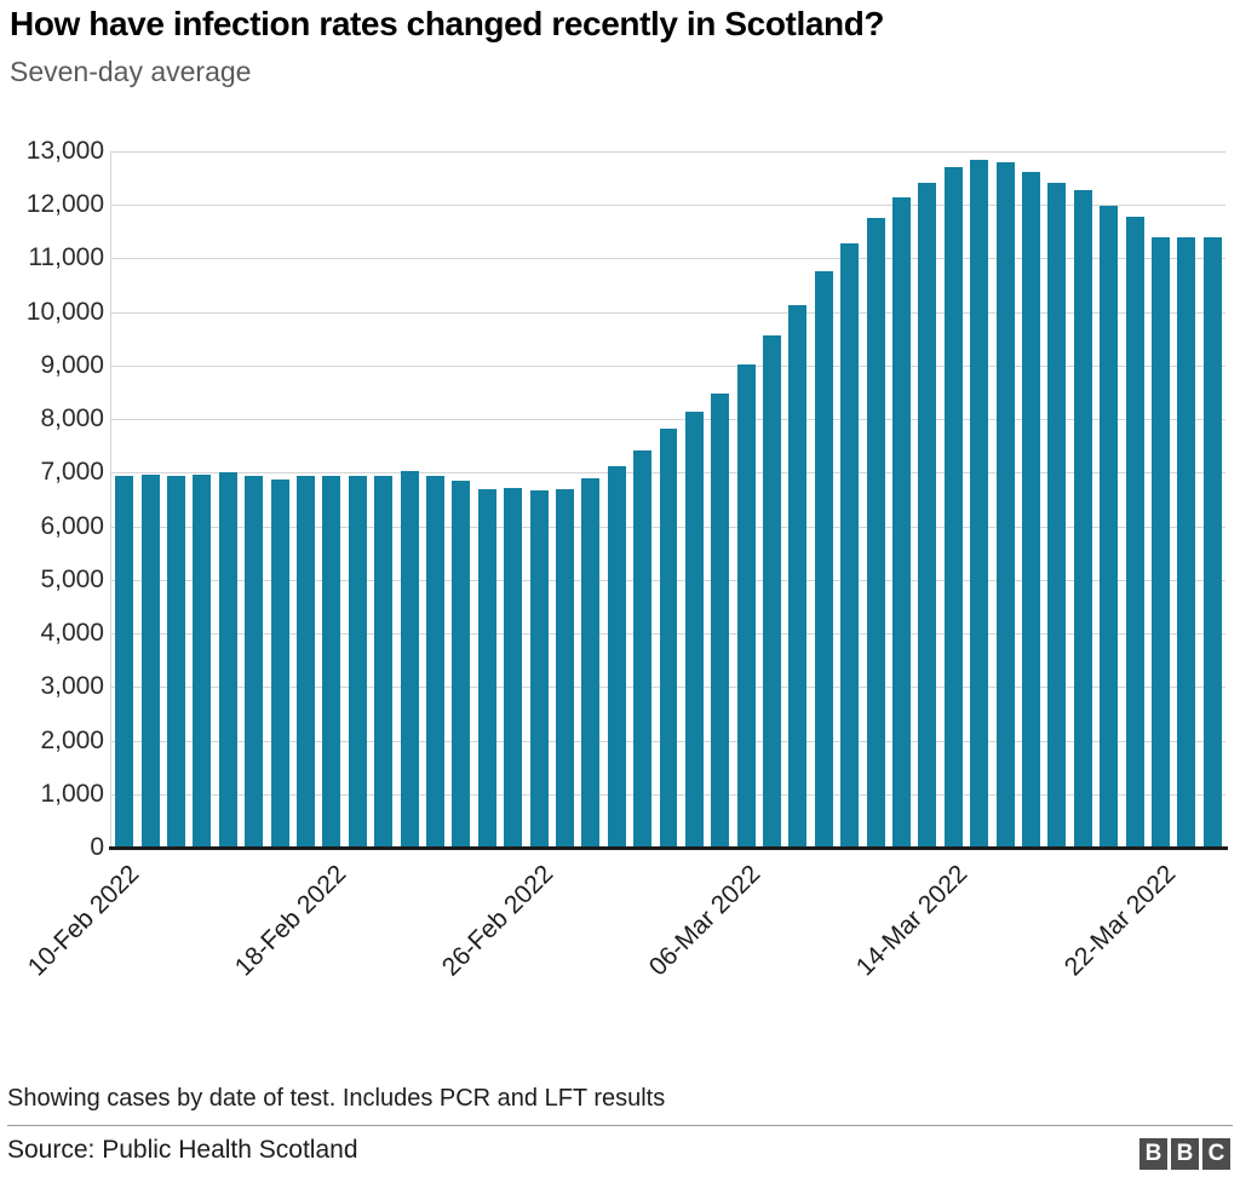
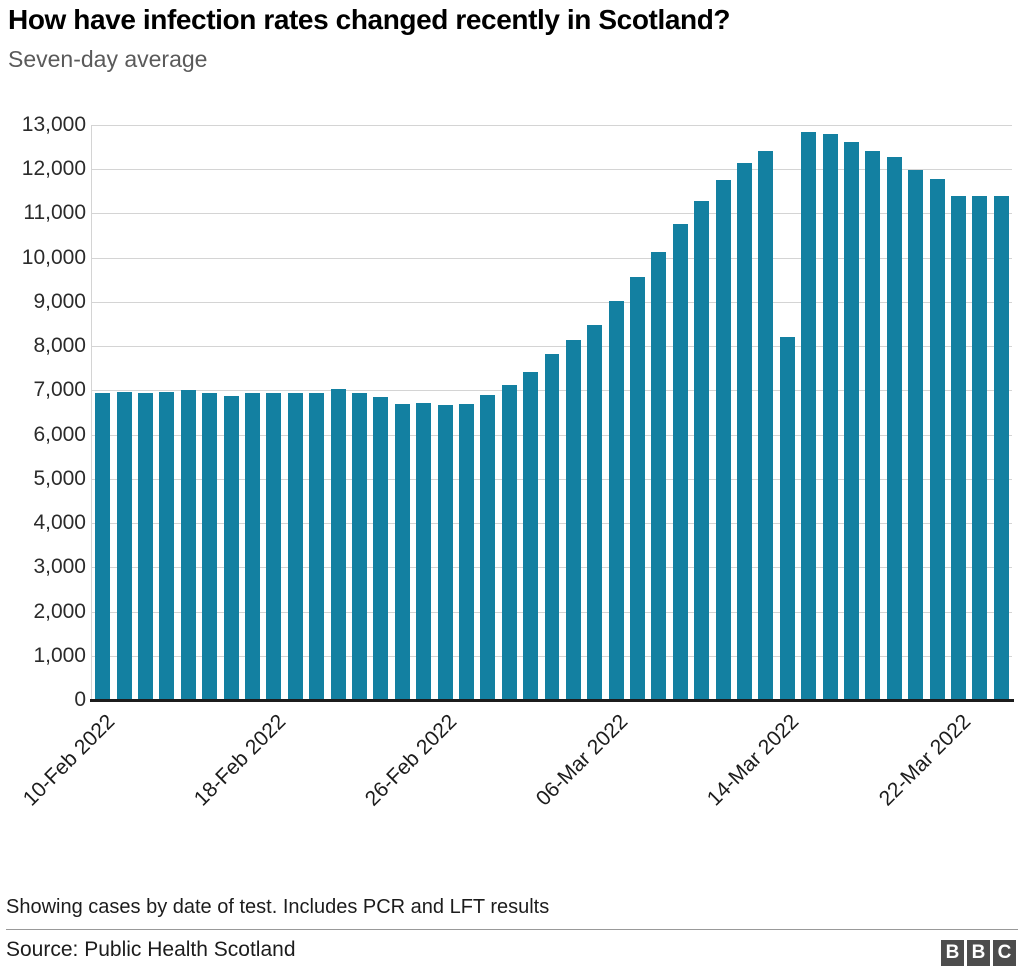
14-Mar 2022: 12700 -> 8200
